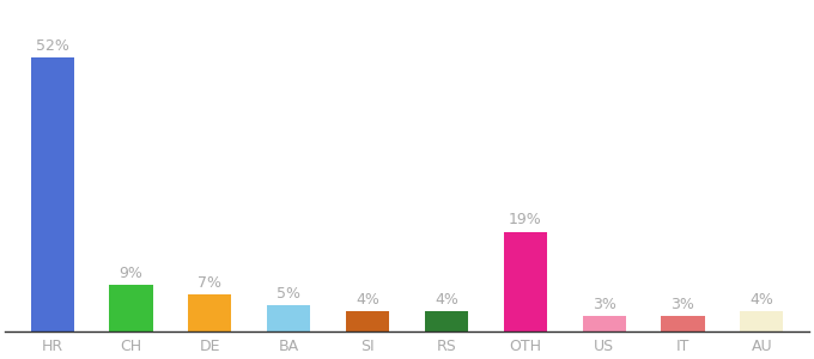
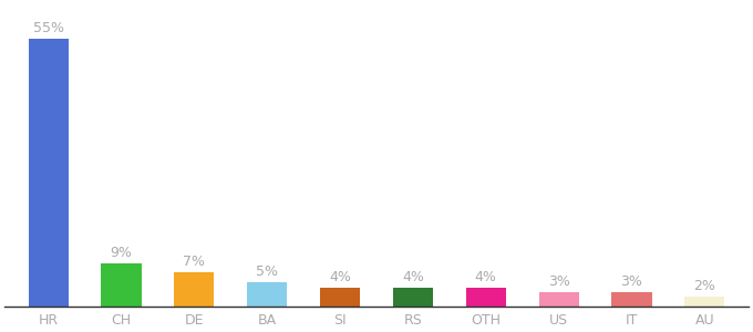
HR: 52% -> 55%
OTH: 19% -> 4%
AU: 4% -> 2%
